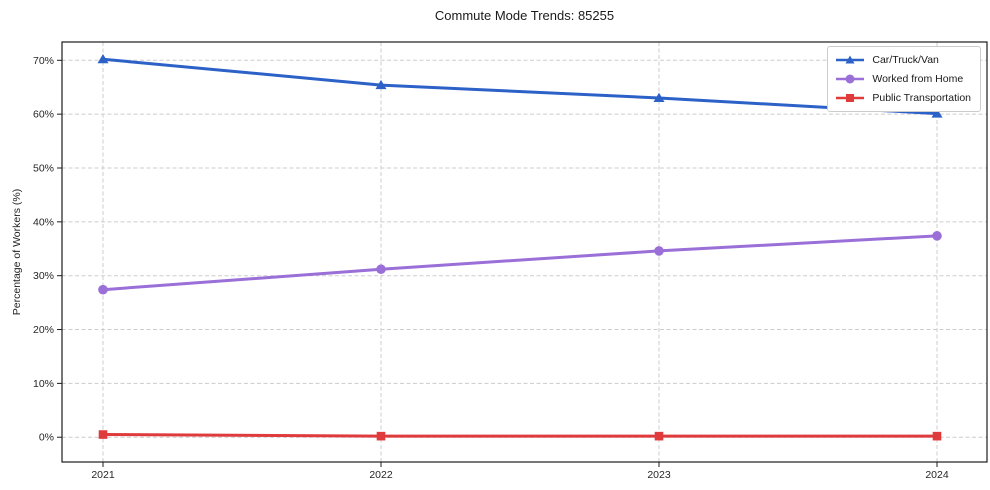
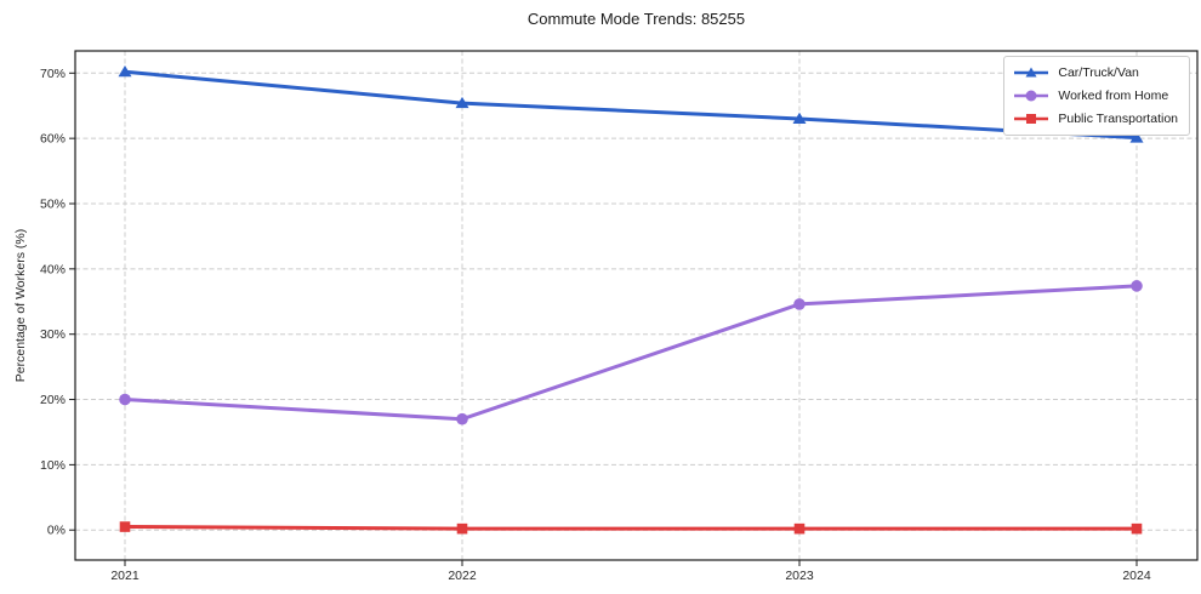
Worked from Home/2021: 27% -> 20%
Worked from Home/2022: 31% -> 17%
